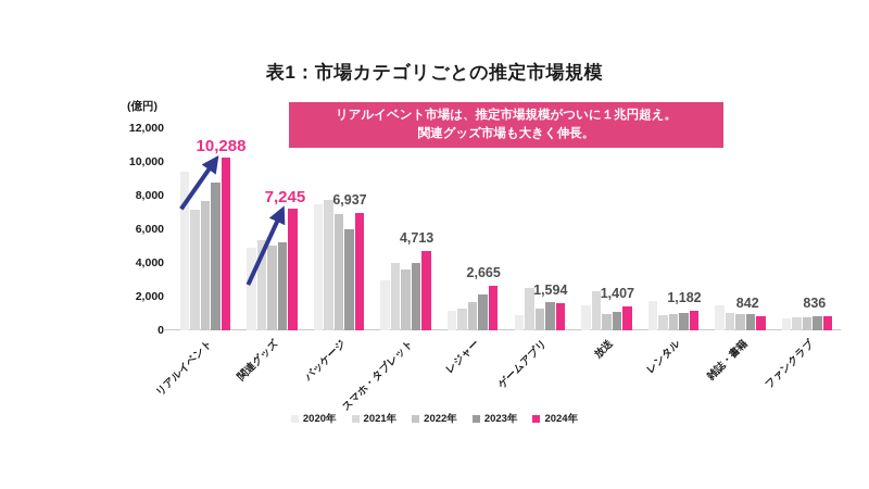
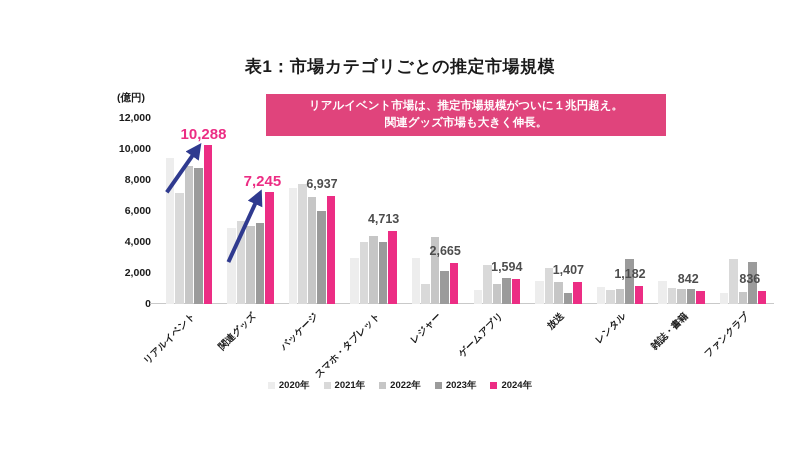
2022年/リアルイベント: 7700 -> 8900
2022年/スマホ・タブレット: 3600 -> 4400
2020年/レジャー: 1200 -> 3000
2022年/レジャー: 1700 -> 4300
2022年/放送: 1000 -> 1400
2023年/放送: 1100 -> 700
2020年/レンタル: 1800 -> 1100
2023年/レンタル: 1000 -> 2900
2021年/ファンクラブ: 800 -> 2900
2023年/ファンクラブ: 800 -> 2700
